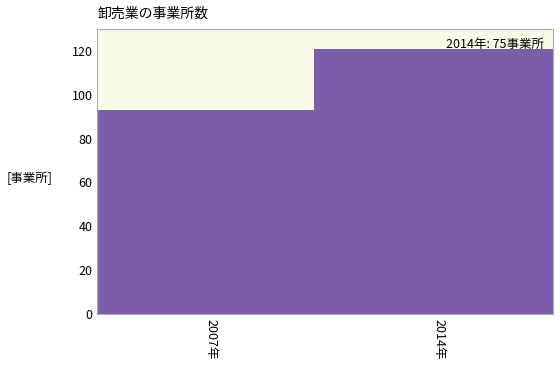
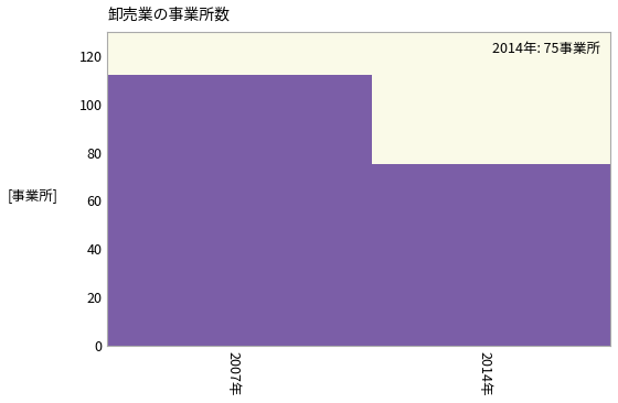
2007年: 93 -> 112
2014年: 121 -> 75
